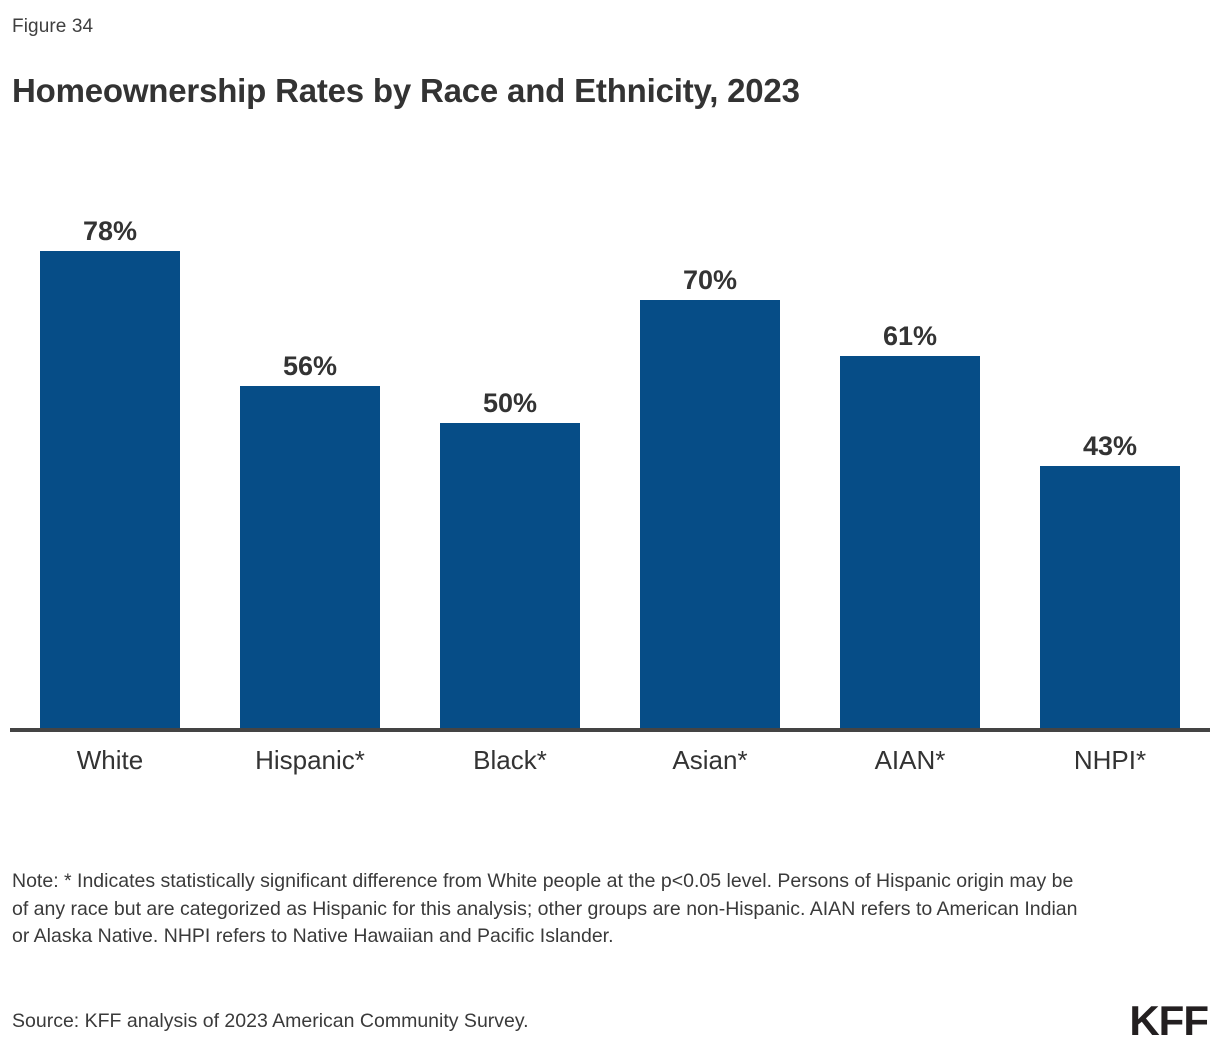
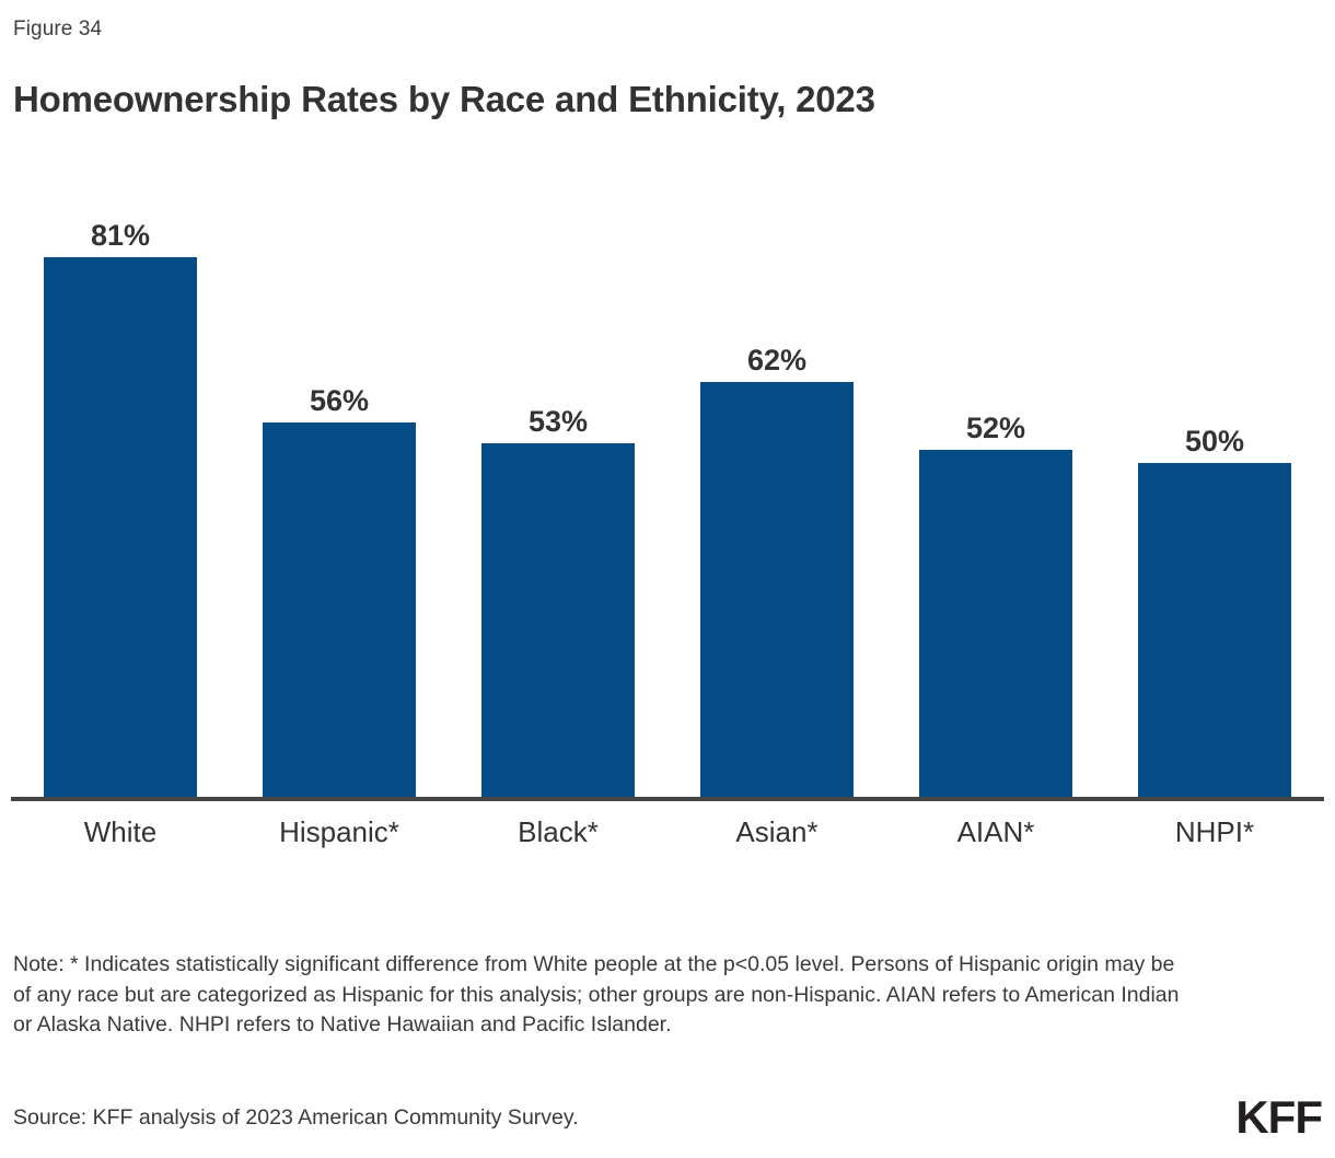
White: 78% -> 81%
Black*: 50% -> 53%
Asian*: 70% -> 62%
AIAN*: 61% -> 52%
NHPI*: 43% -> 50%
